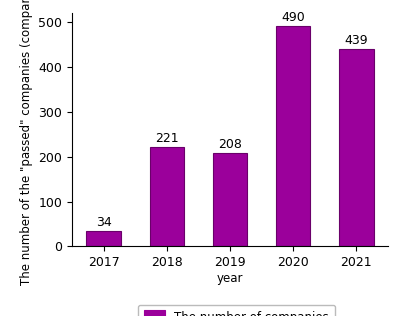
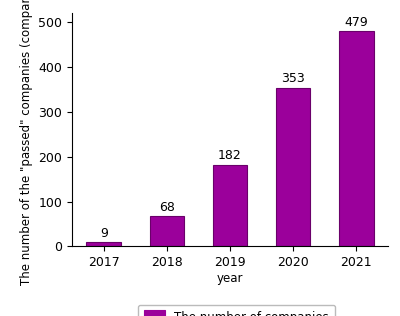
2017: 34 -> 9
2018: 221 -> 68
2019: 208 -> 182
2020: 490 -> 353
2021: 439 -> 479
